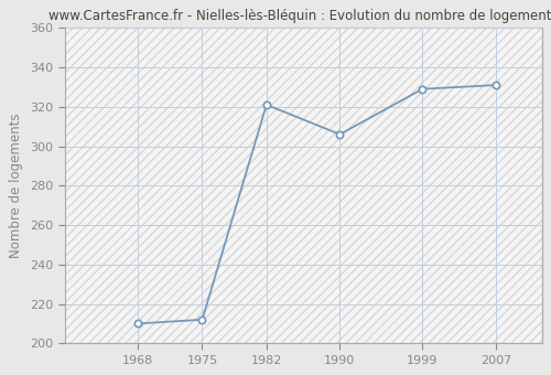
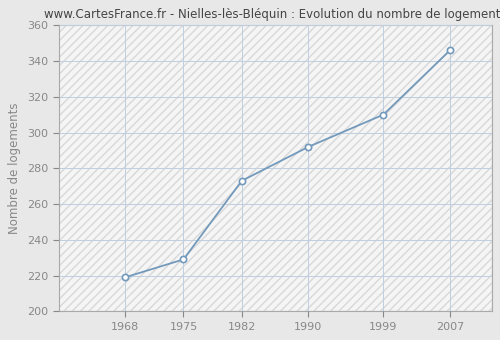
1968: 210 -> 219
1975: 212 -> 229
1982: 321 -> 273
1990: 306 -> 292
1999: 329 -> 310
2007: 331 -> 346
